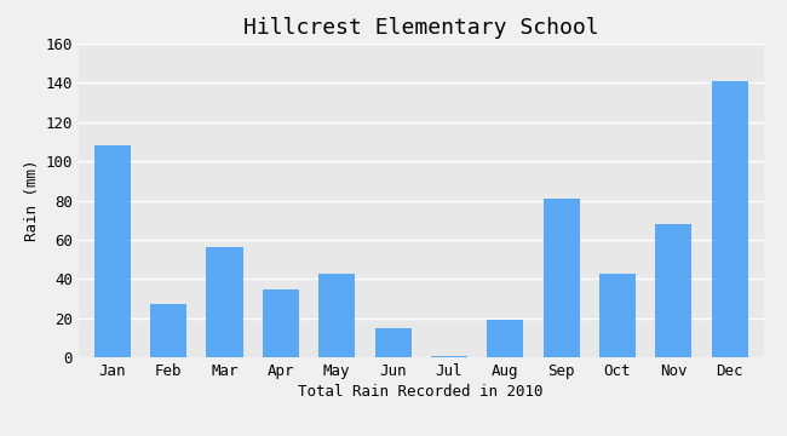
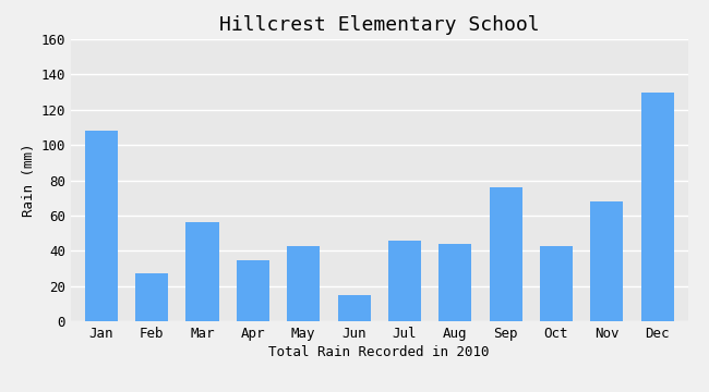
Jul: 1 -> 46
Aug: 19 -> 44
Sep: 81 -> 76
Dec: 141 -> 130
